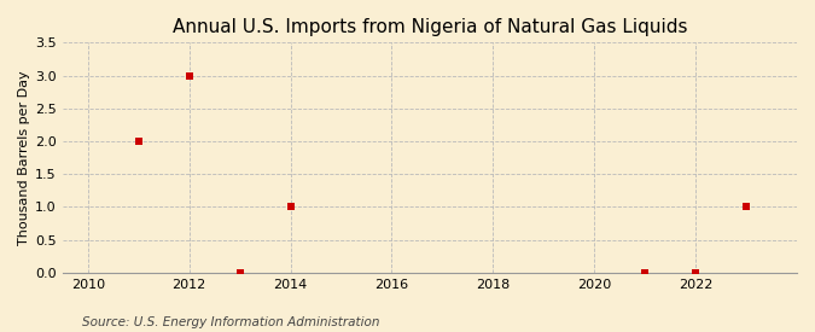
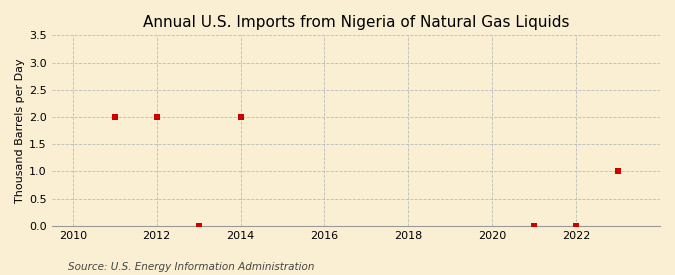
2012: 3 -> 2
2014: 1 -> 2
